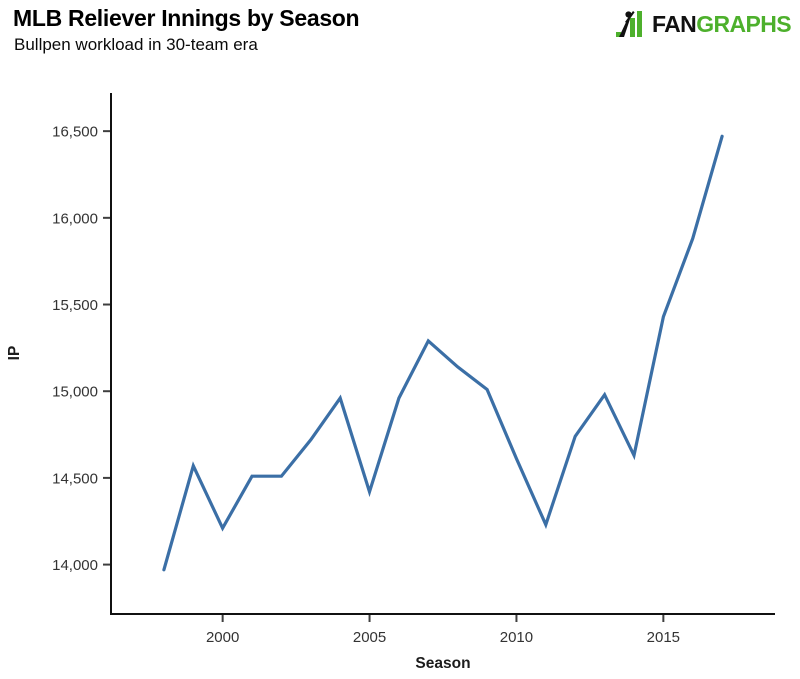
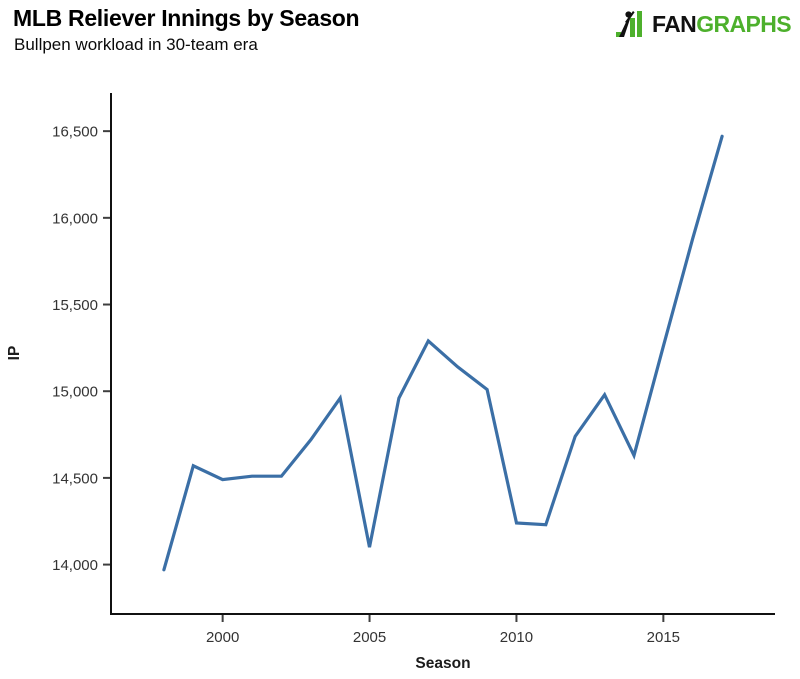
2000: 14210 -> 14490
2005: 14420 -> 14100
2010: 14610 -> 14240
2015: 15430 -> 15260
